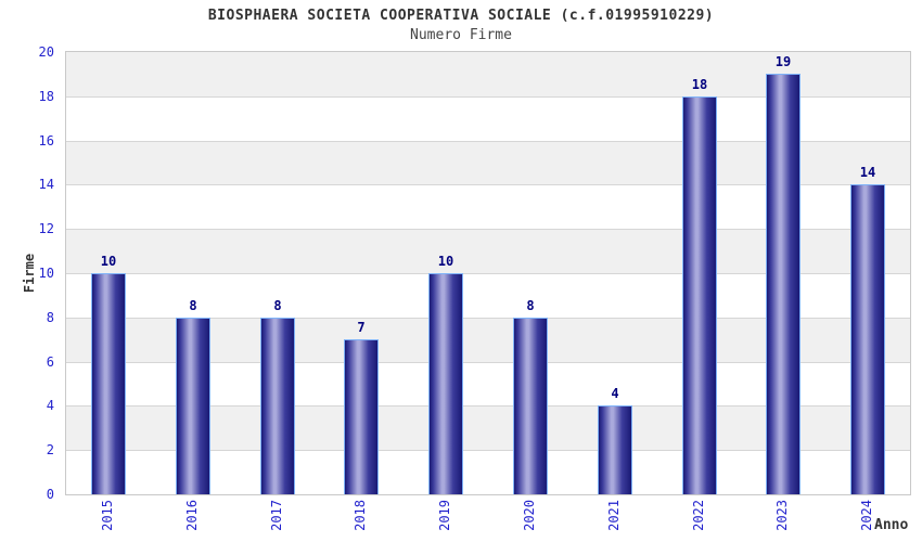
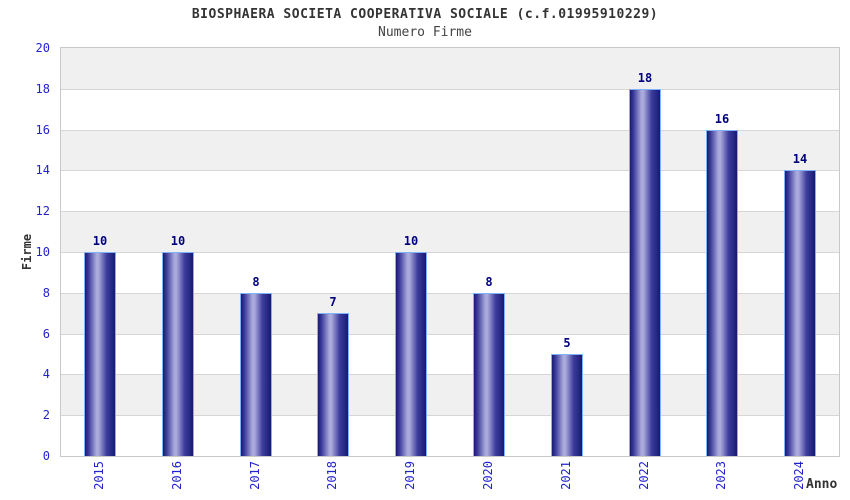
2016: 8 -> 10
2021: 4 -> 5
2023: 19 -> 16
